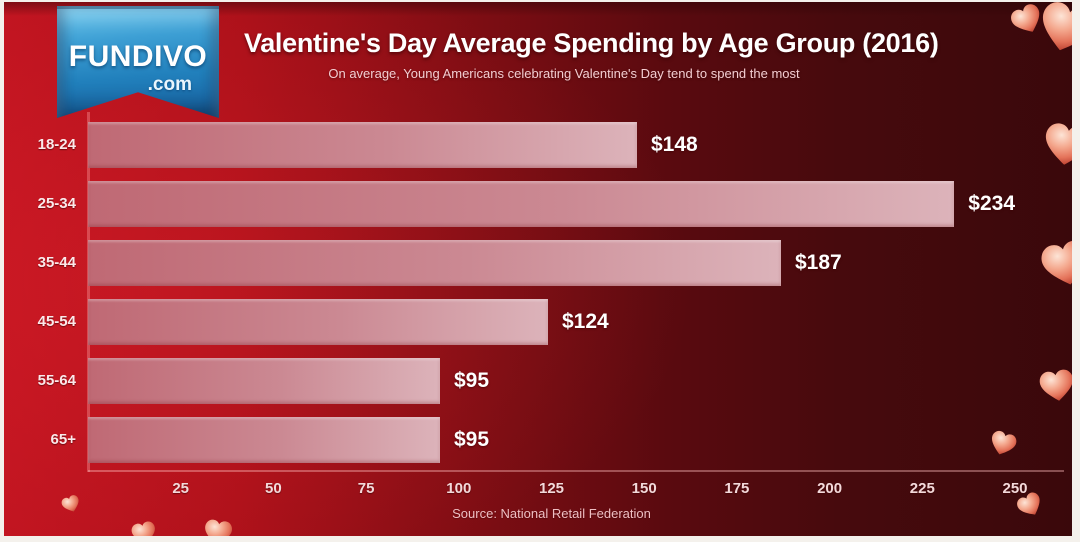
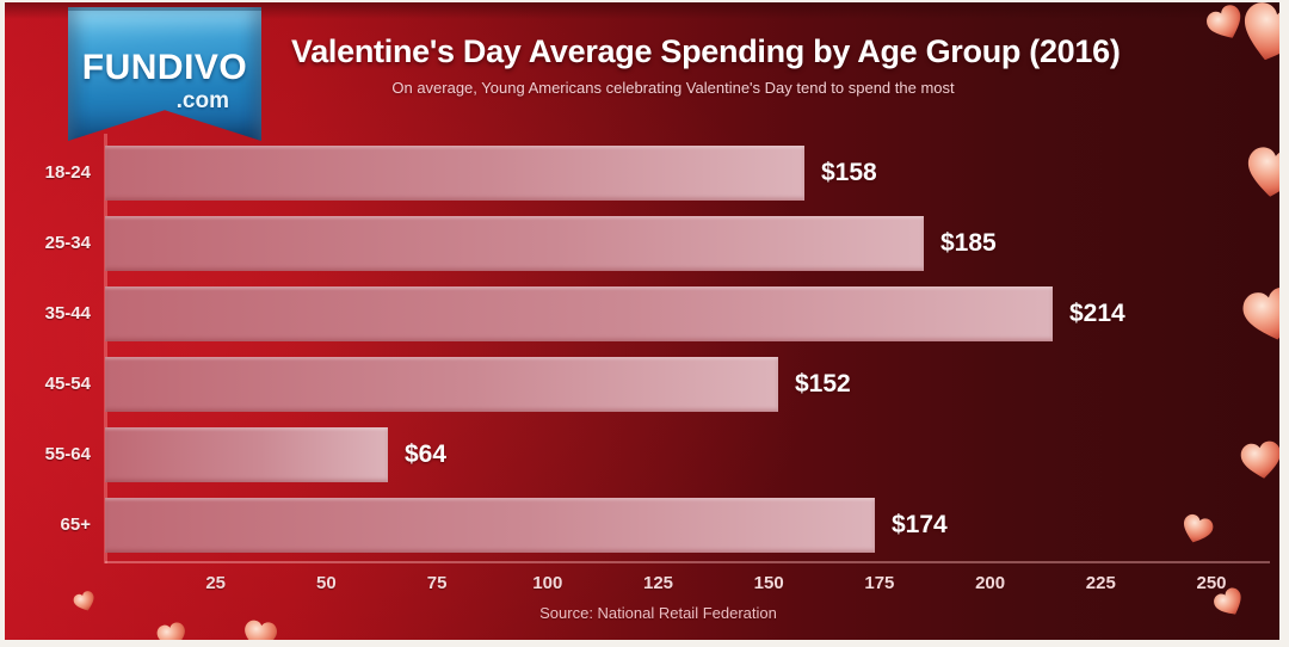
18-24: $148 -> $158
25-34: $234 -> $185
35-44: $187 -> $214
45-54: $124 -> $152
55-64: $95 -> $64
65+: $95 -> $174
